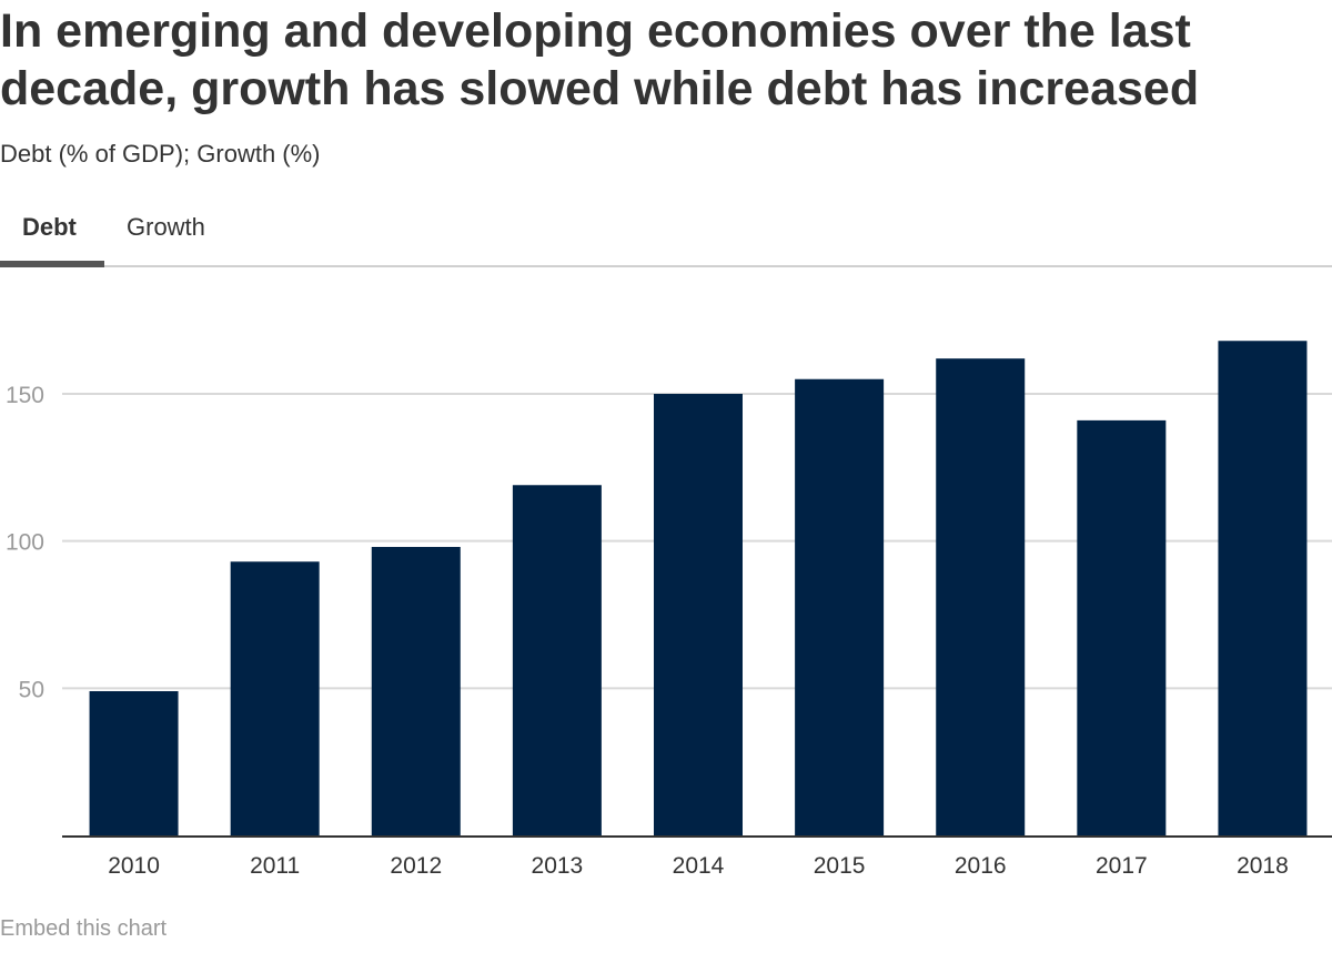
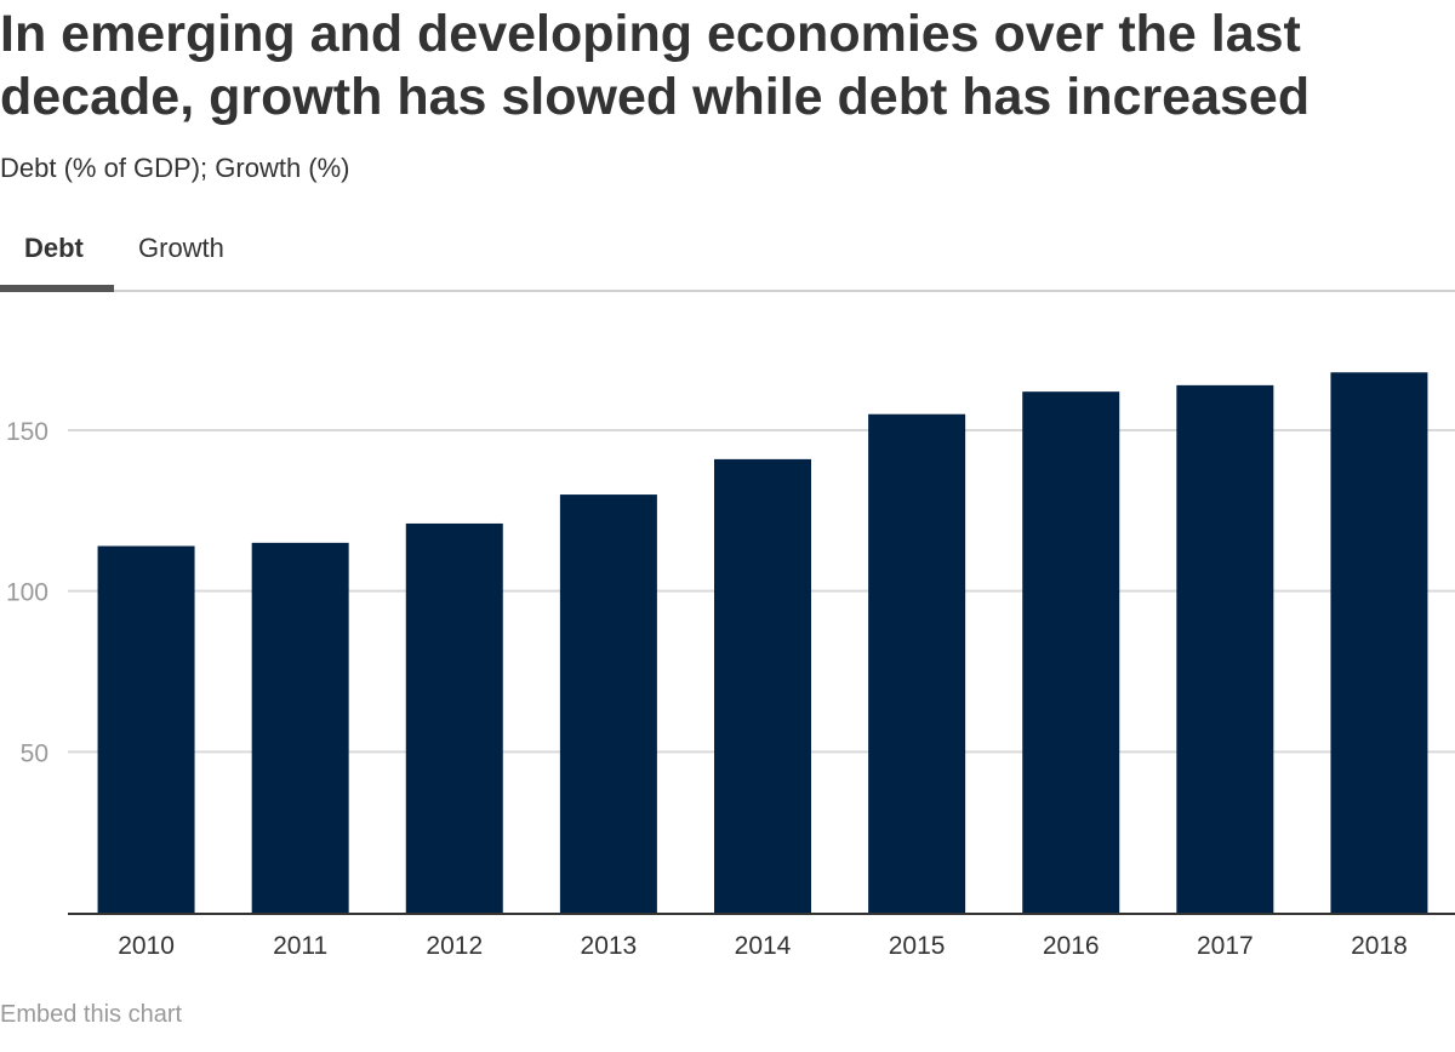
2010: 49 -> 114
2011: 93 -> 115
2012: 98 -> 121
2013: 119 -> 130
2014: 150 -> 141
2017: 141 -> 164
